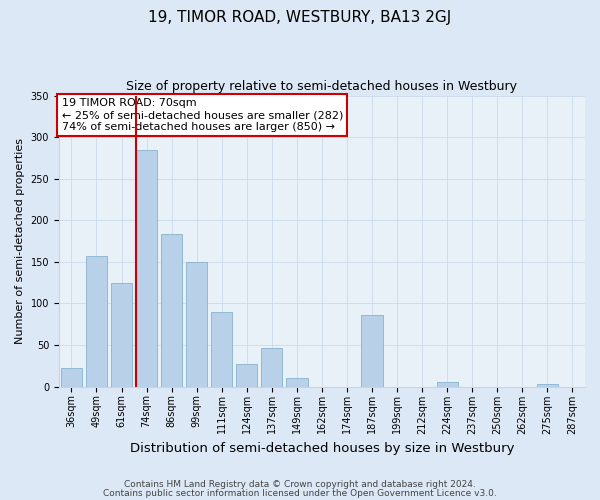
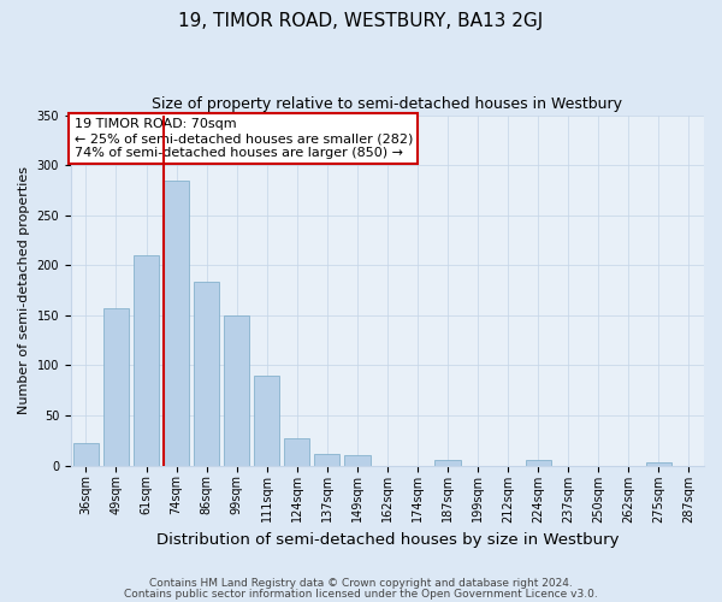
61sqm: 124 -> 210
137sqm: 46 -> 11
187sqm: 86 -> 5
